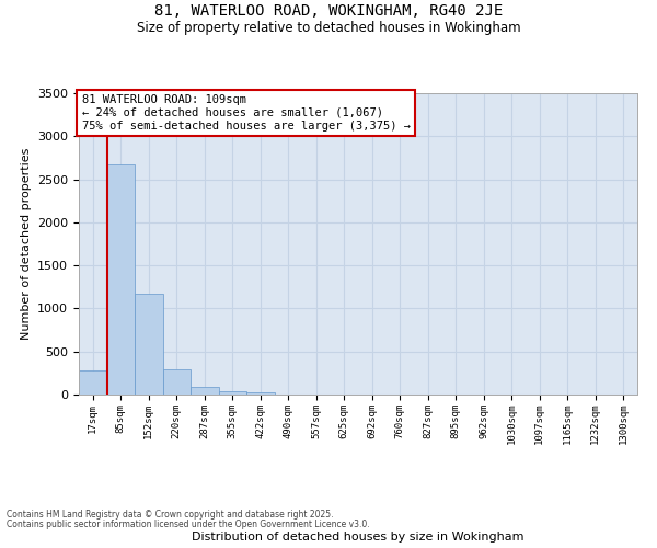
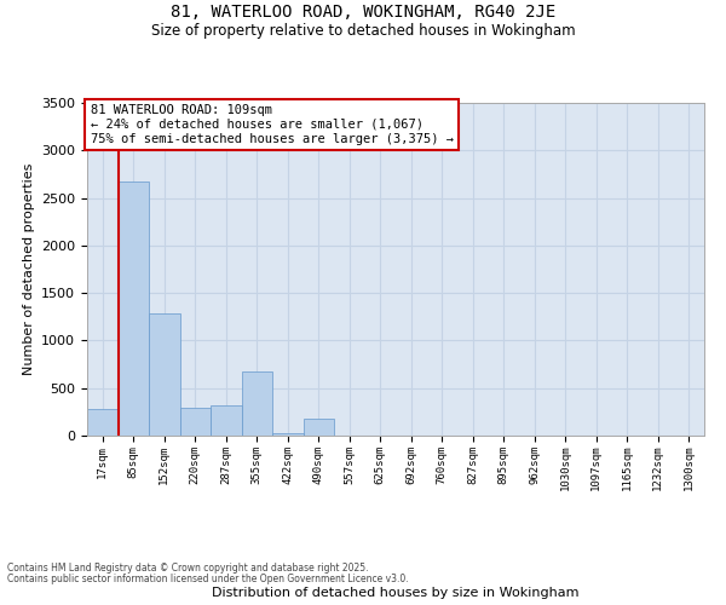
152sqm: 1170 -> 1280
287sqm: 90 -> 320
355sqm: 40 -> 680
490sqm: 0 -> 180
